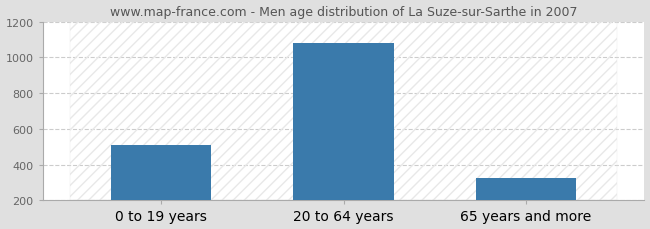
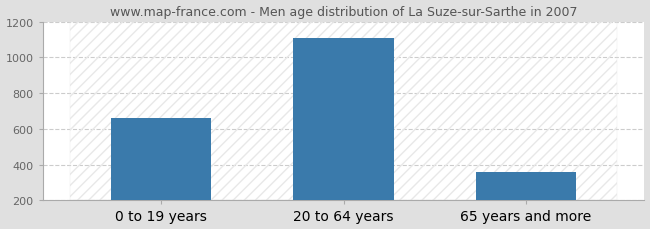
0 to 19 years: 510 -> 660
20 to 64 years: 1080 -> 1110
65 years and more: 320 -> 360
